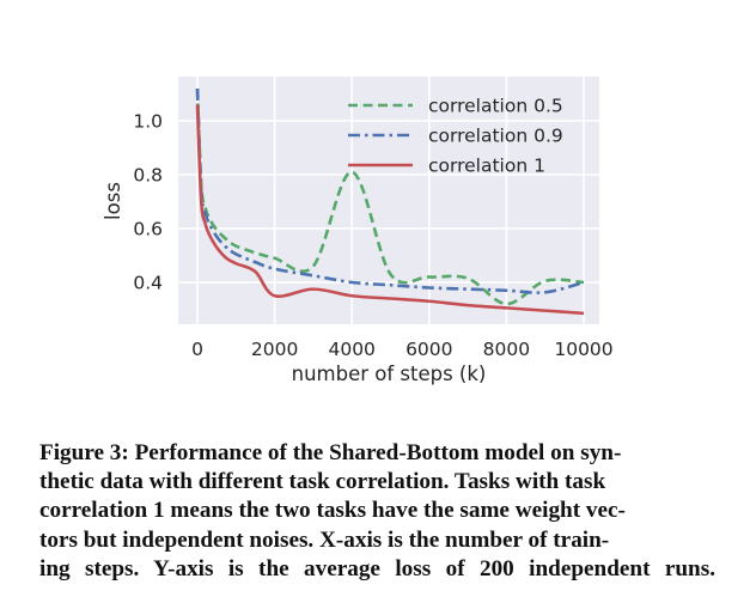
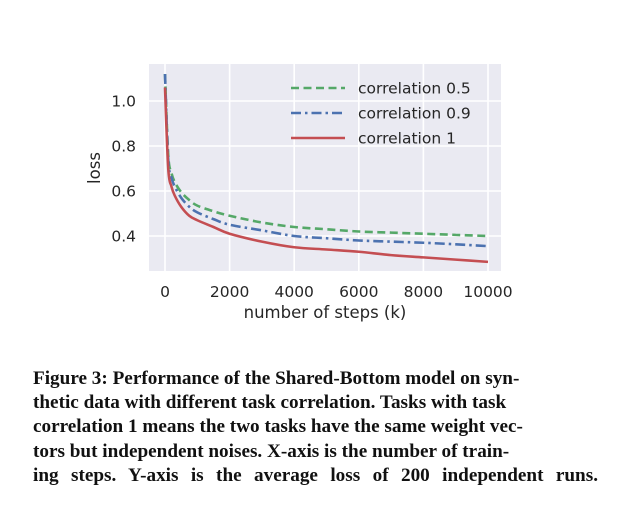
correlation 1/2000: 0.35 -> 0.41
correlation 0.5/4000: 0.81 -> 0.44
correlation 0.5/8000: 0.32 -> 0.41
correlation 0.9/10000: 0.40 -> 0.35
